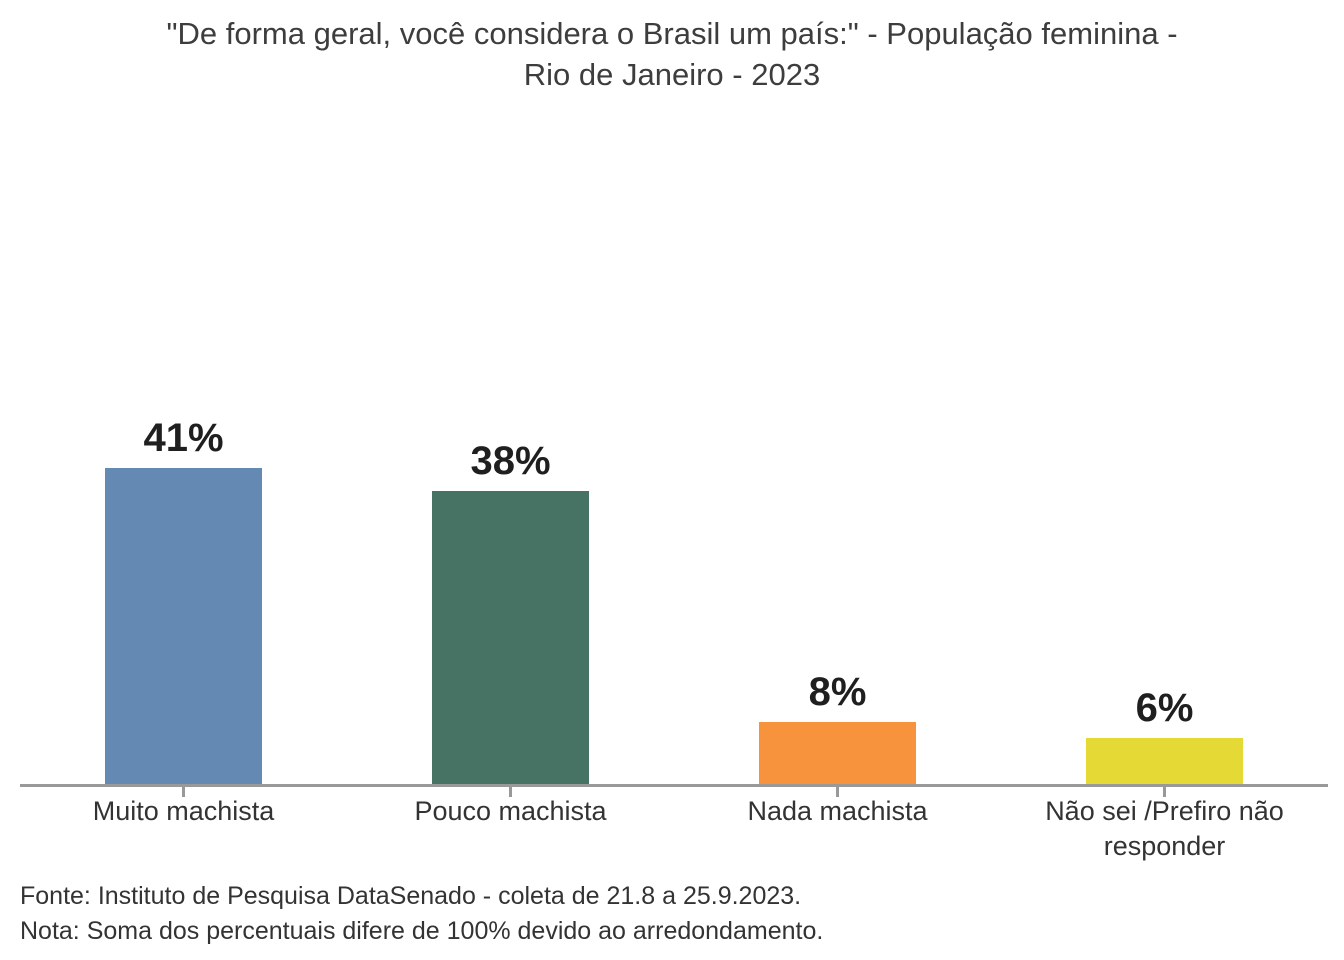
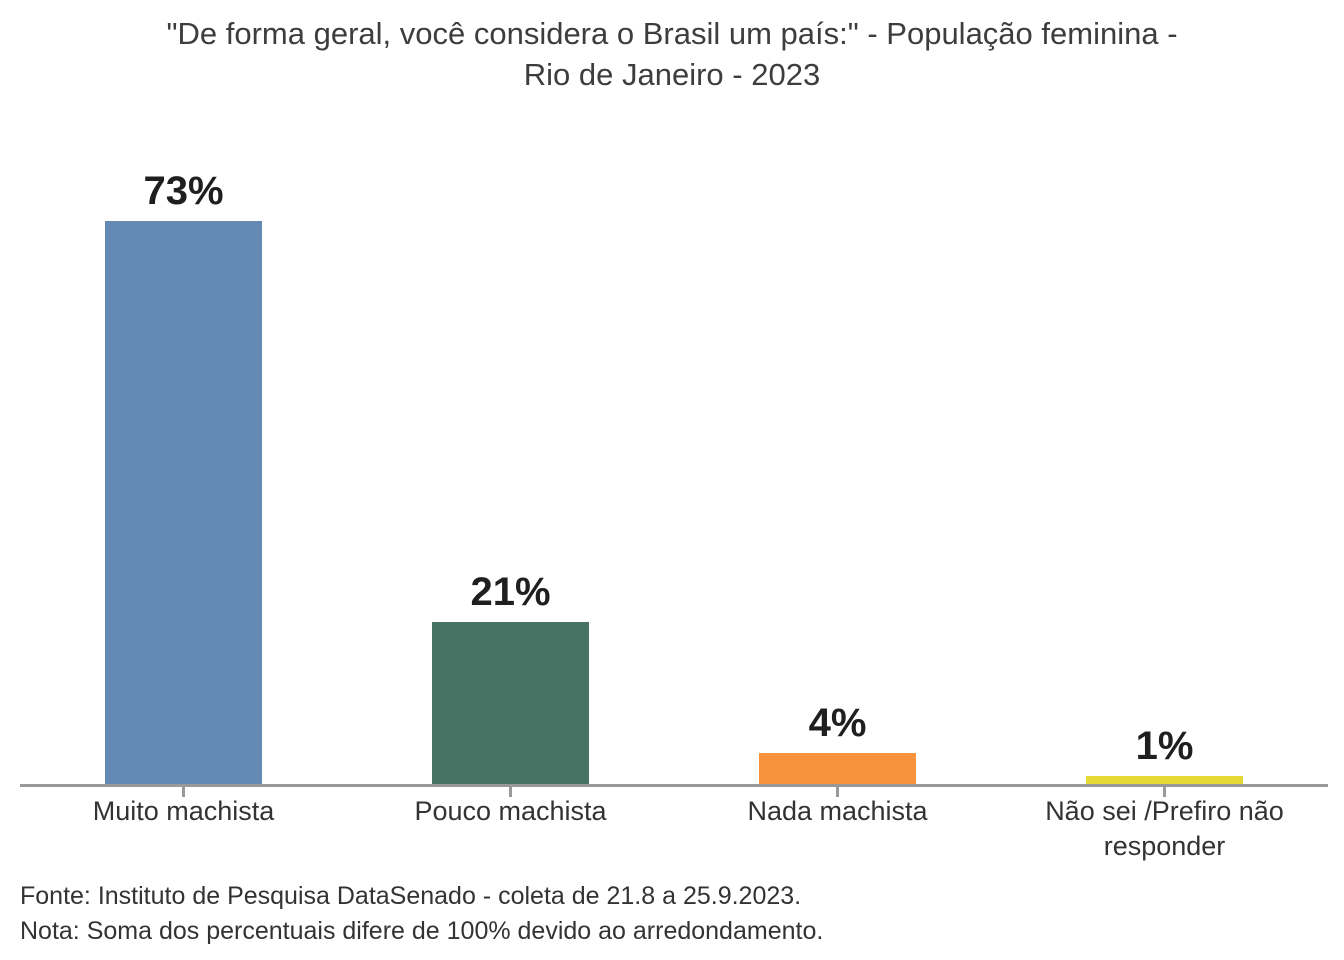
Muito machista: 41% -> 73%
Pouco machista: 38% -> 21%
Nada machista: 8% -> 4%
Não sei /Prefiro não responder: 6% -> 1%
